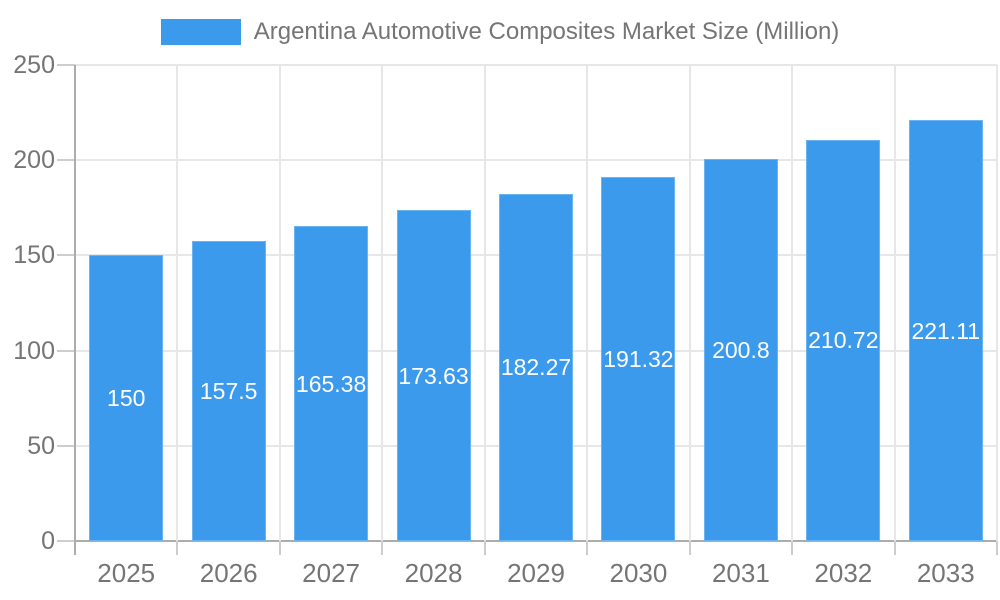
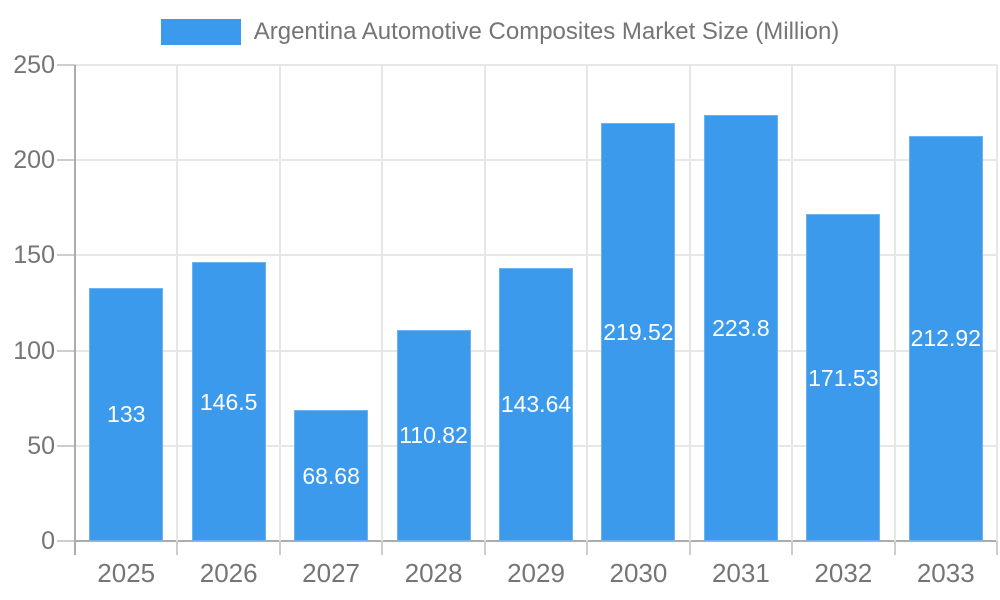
2025: 150 -> 133
2026: 157.5 -> 146.5
2027: 165.38 -> 68.68
2028: 173.63 -> 110.82
2029: 182.27 -> 143.64
2030: 191.32 -> 219.52
2031: 200.8 -> 223.8
2032: 210.72 -> 171.53
2033: 221.11 -> 212.92
